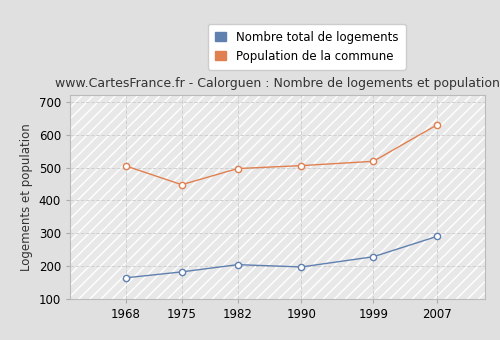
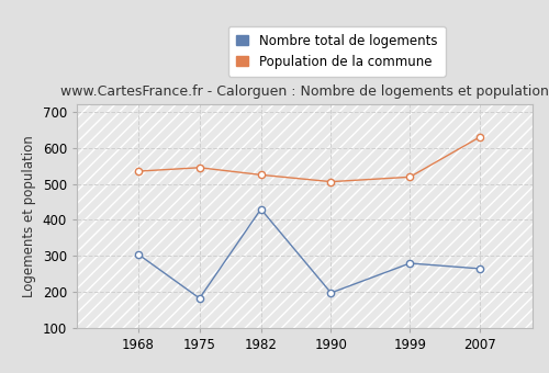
Nombre total de logements/1968: 165 -> 305
Population de la commune/1968: 505 -> 535
Population de la commune/1975: 448 -> 545
Nombre total de logements/1982: 205 -> 430
Population de la commune/1982: 497 -> 525
Nombre total de logements/1999: 229 -> 280
Nombre total de logements/2007: 291 -> 265
